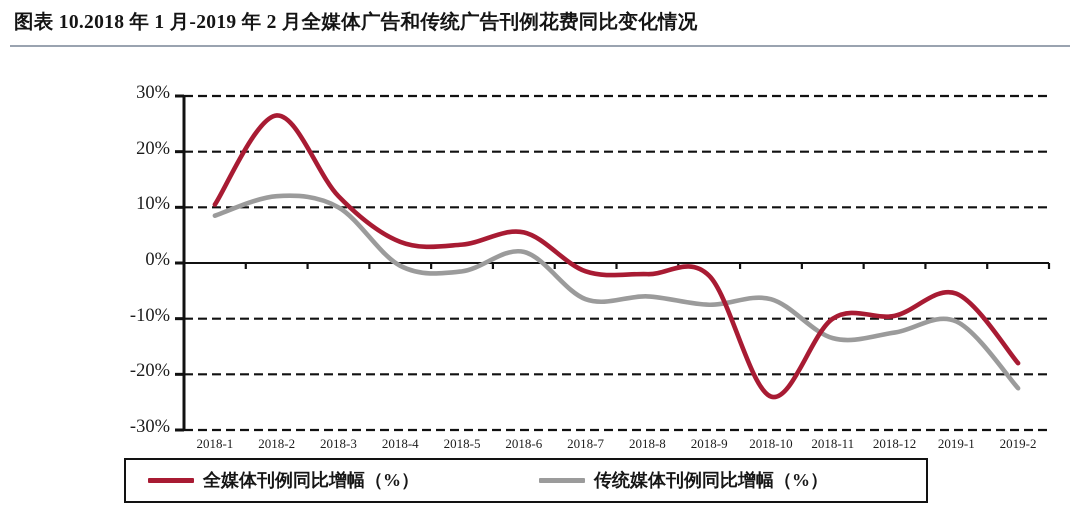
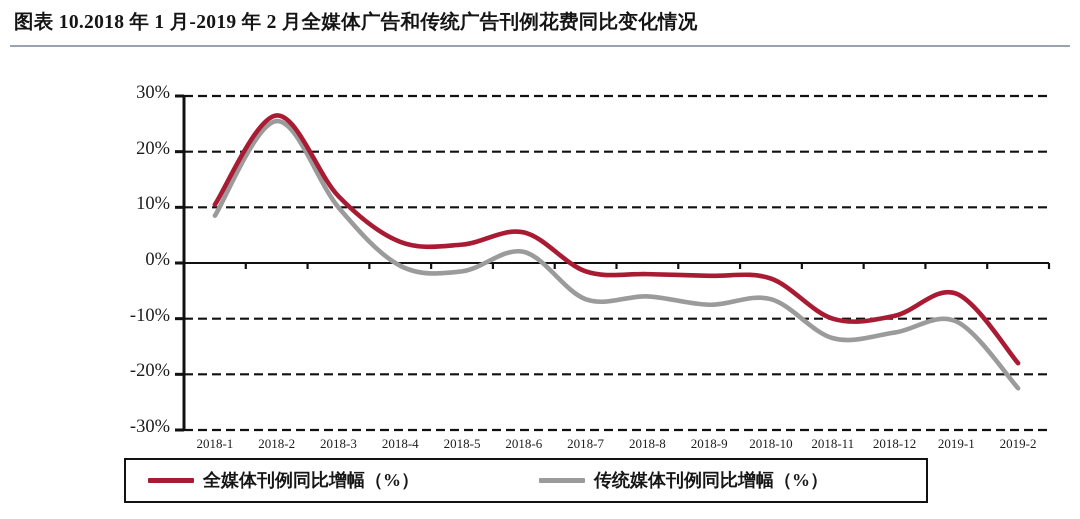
传统媒体刊例同比增幅（%）/2018-2: 12% -> 26%
全媒体刊例同比增幅（%）/2018-10: -24% -> -3%
